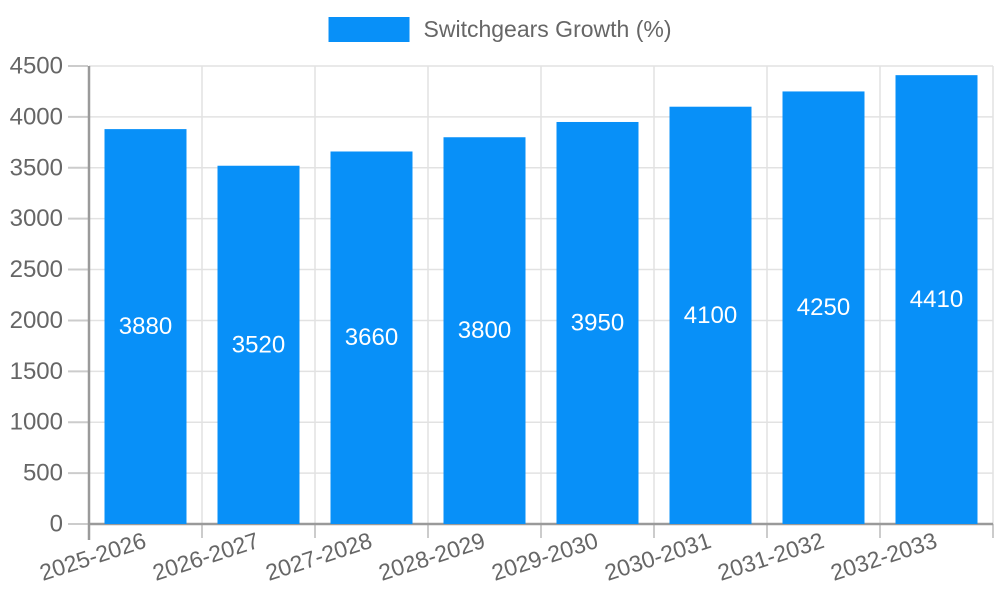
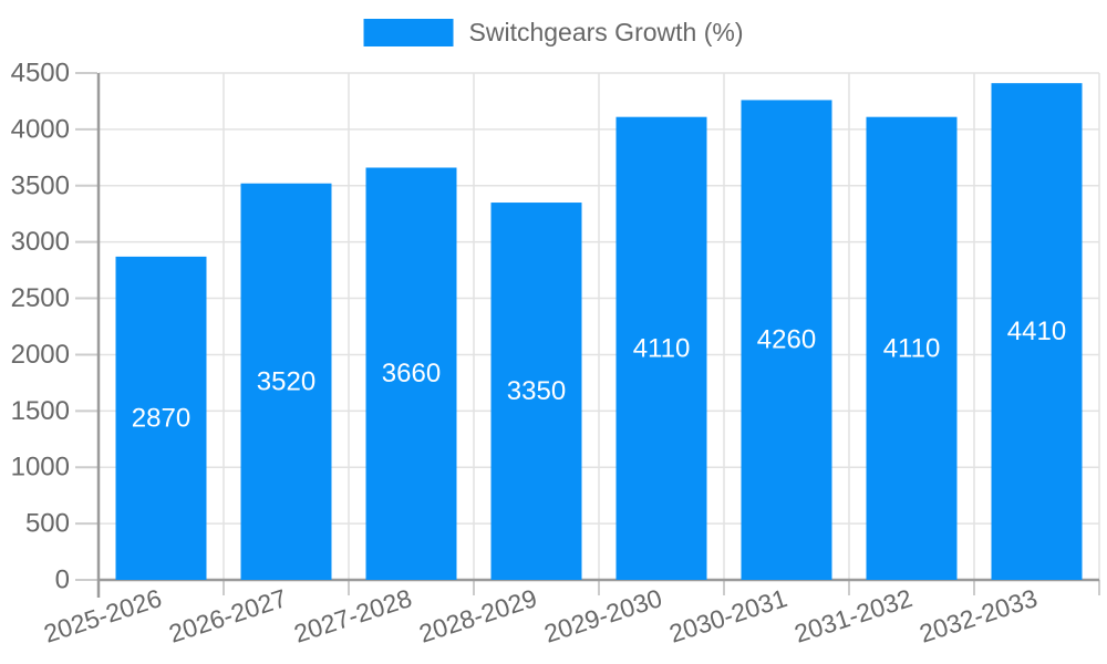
2025-2026: 3880 -> 2870
2028-2029: 3800 -> 3350
2029-2030: 3950 -> 4110
2030-2031: 4100 -> 4260
2031-2032: 4250 -> 4110
